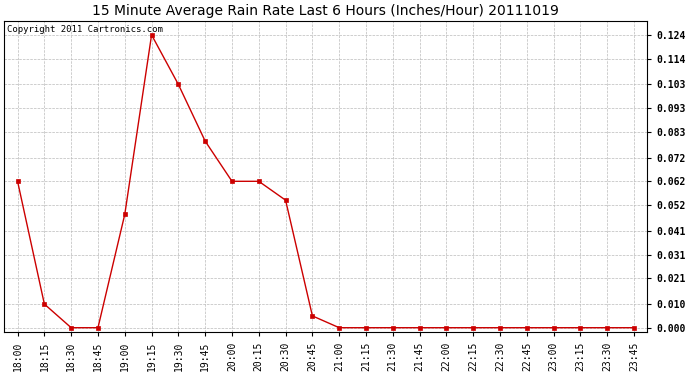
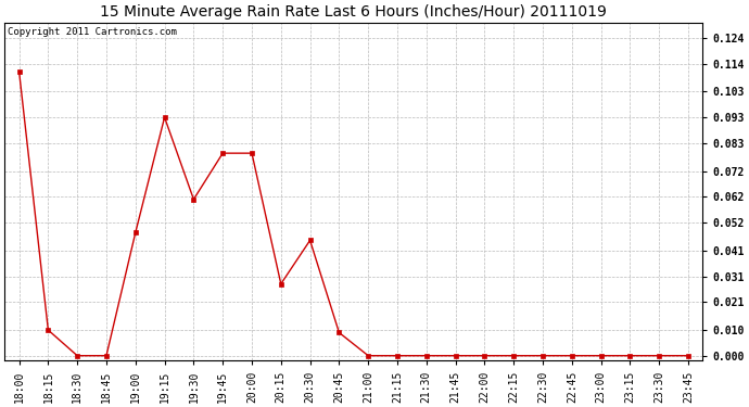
18:00: 0.062 -> 0.111
19:15: 0.124 -> 0.093
19:30: 0.103 -> 0.061
20:00: 0.062 -> 0.079
20:15: 0.062 -> 0.028
20:30: 0.054 -> 0.045
20:45: 0.005 -> 0.009
